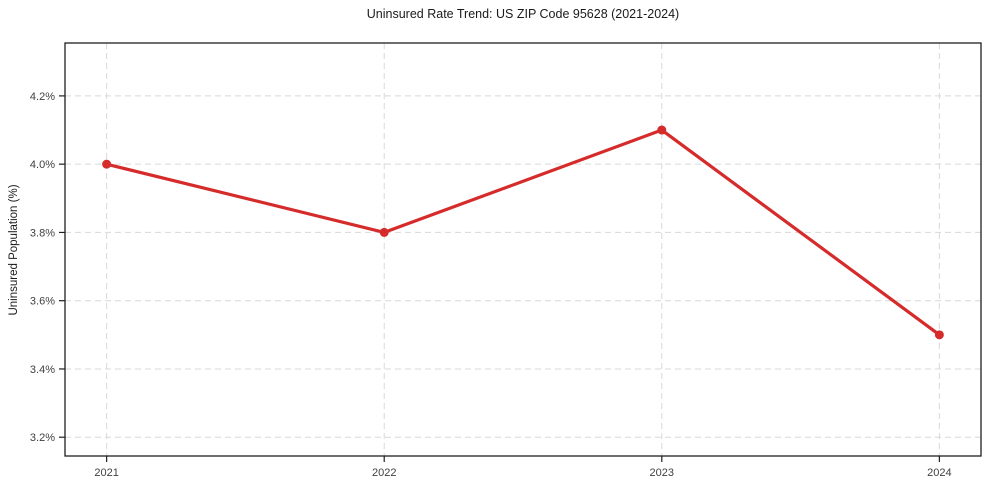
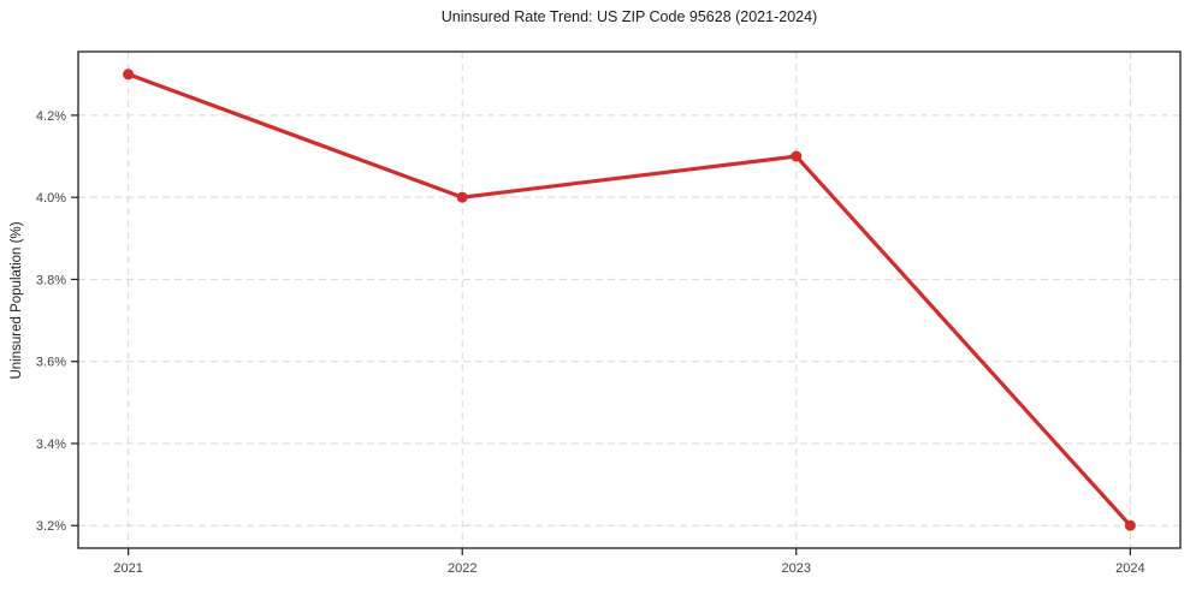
2021: 4.0% -> 4.3%
2022: 3.8% -> 4.0%
2024: 3.5% -> 3.2%
